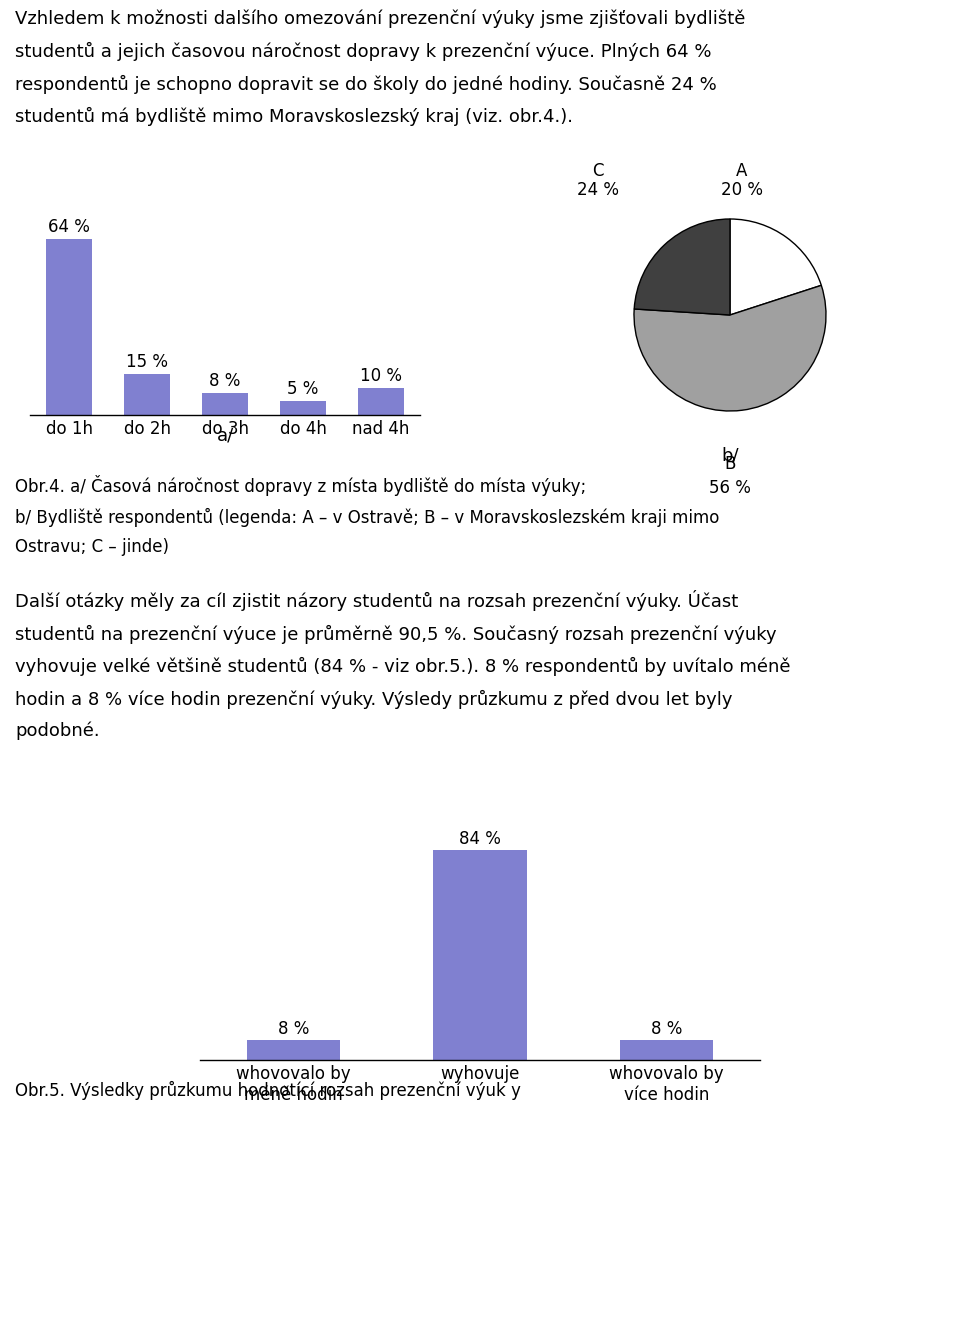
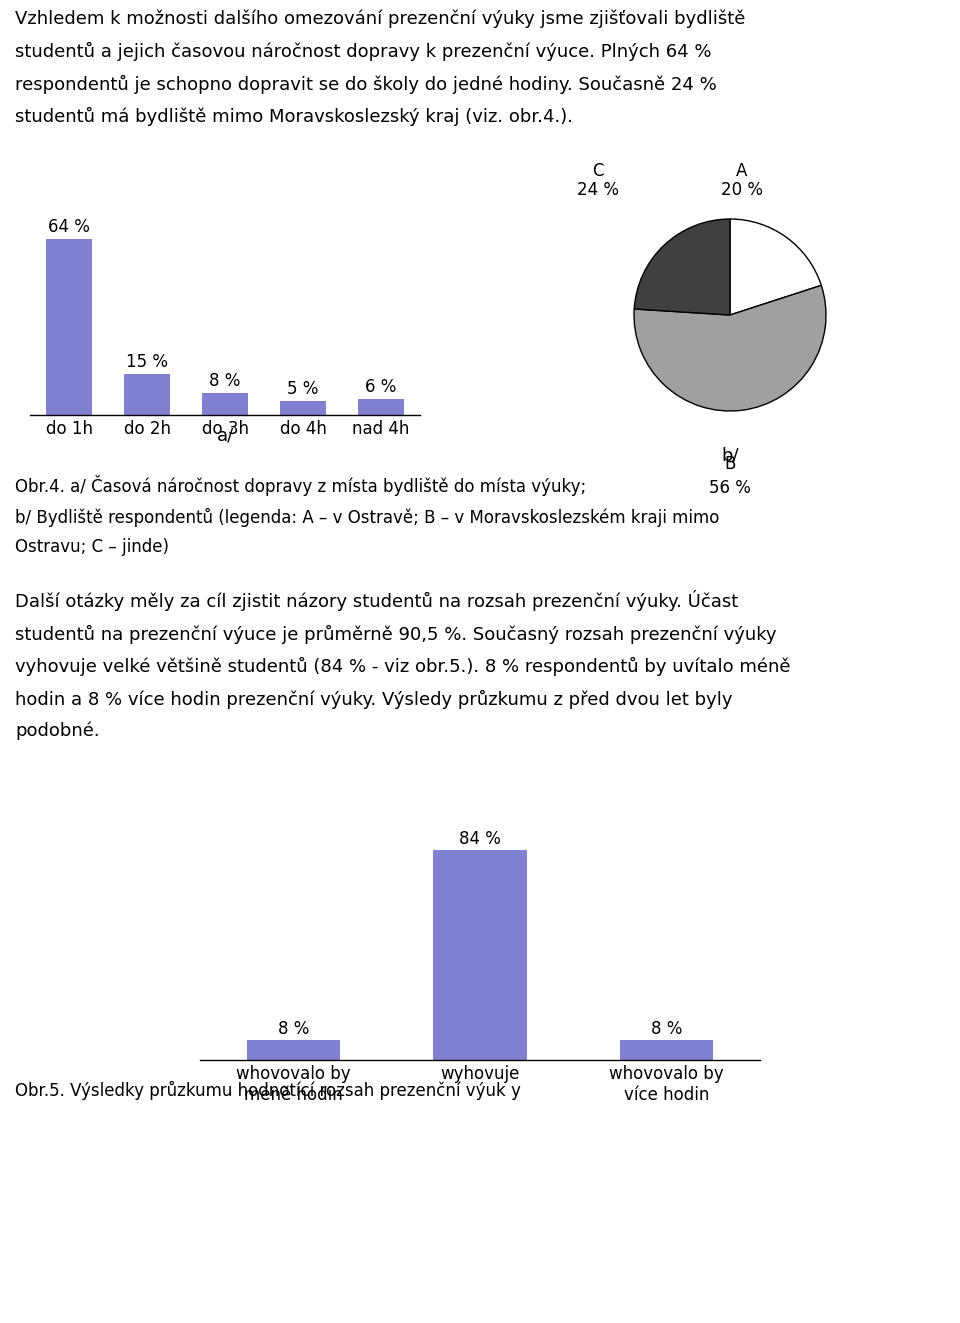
nad 4h: 10 -> 6
